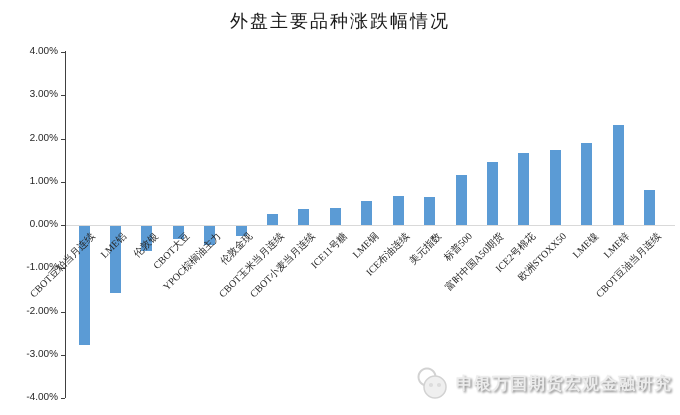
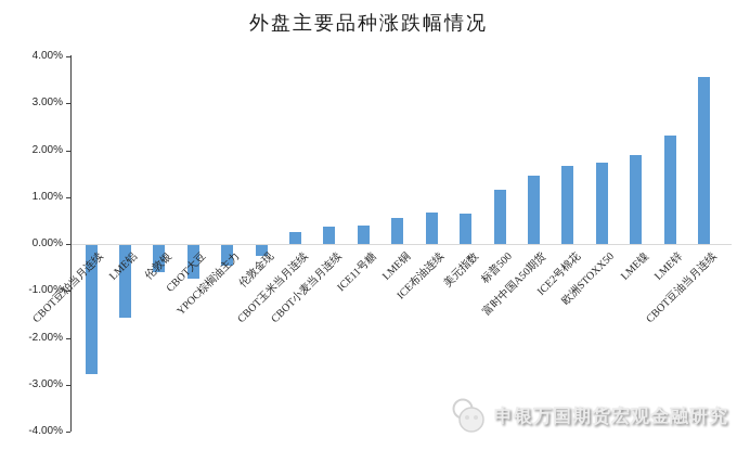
CBOT大豆: -0.3% -> -0.7%
CBOT豆油当月连续: 0.8% -> 3.6%
